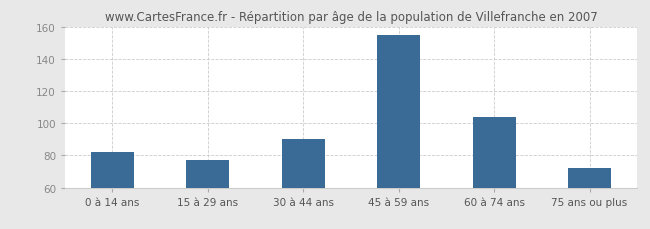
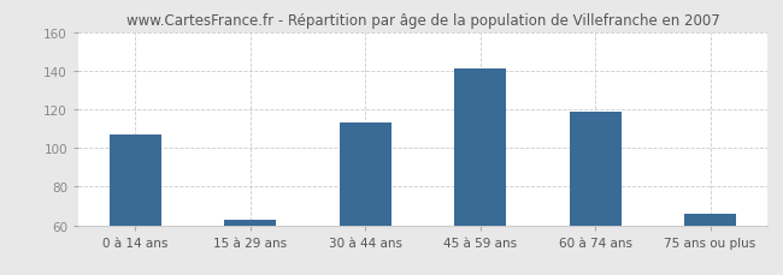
0 à 14 ans: 82 -> 107
15 à 29 ans: 77 -> 63
30 à 44 ans: 90 -> 113
45 à 59 ans: 155 -> 141
60 à 74 ans: 104 -> 119
75 ans ou plus: 72 -> 66
